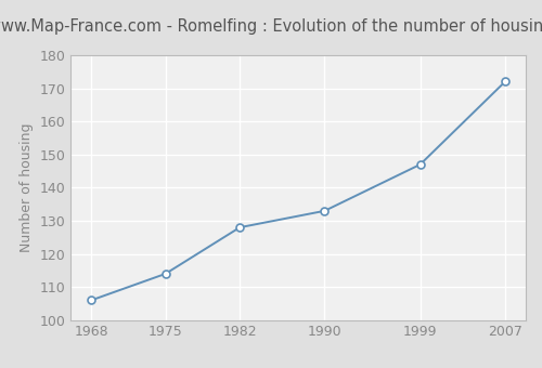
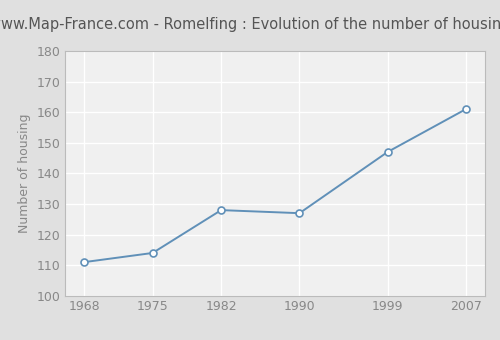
1968: 106 -> 111
1990: 133 -> 127
2007: 172 -> 161
